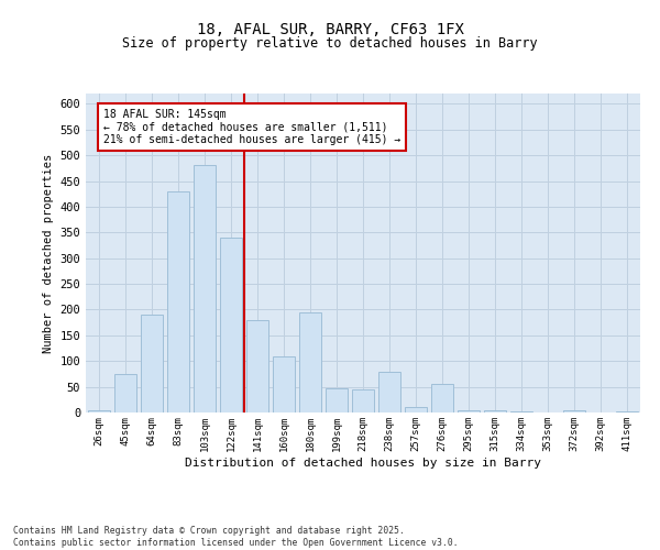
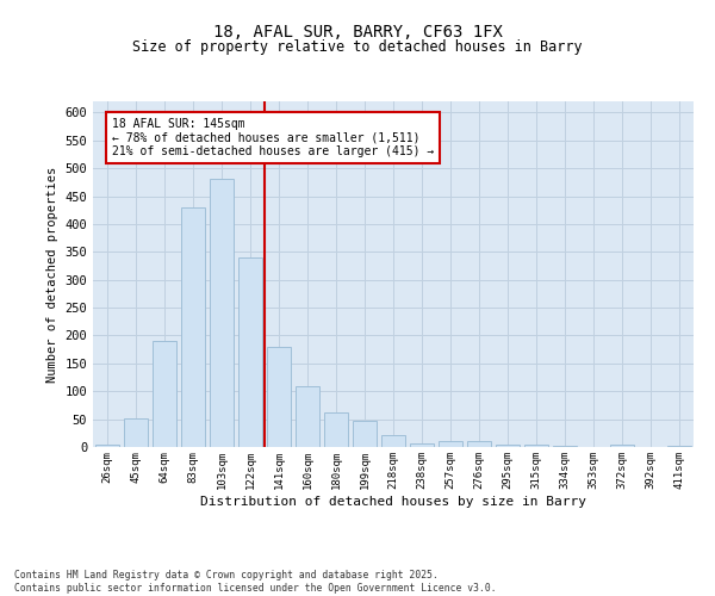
45sqm: 75 -> 52
180sqm: 195 -> 62
218sqm: 45 -> 22
238sqm: 80 -> 7
276sqm: 55 -> 10
